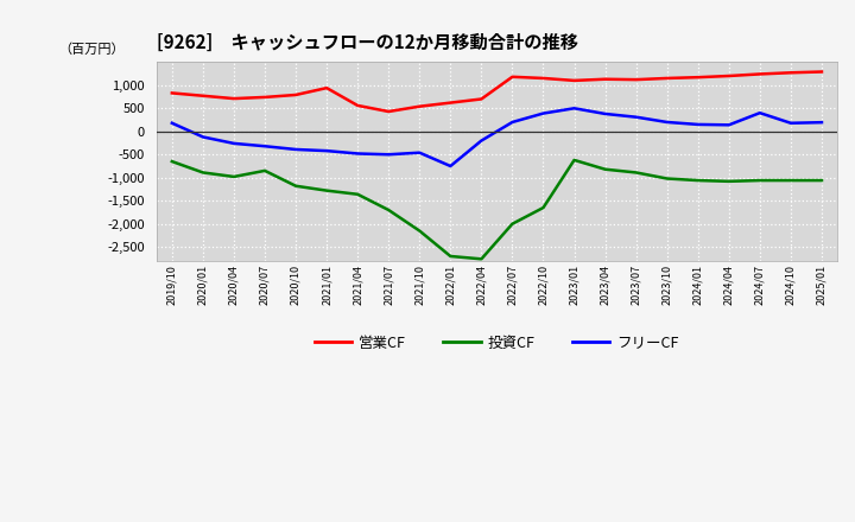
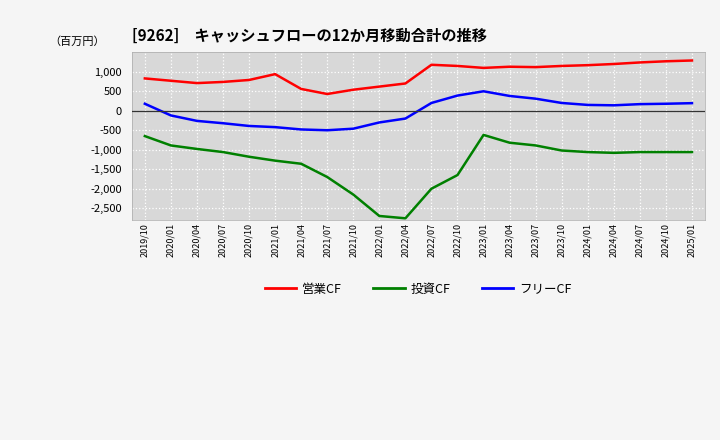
投資CF/2020/07: -850 -> -1,060
フリーCF/2022/01: -750 -> -300
フリーCF/2024/07: 400 -> 170
